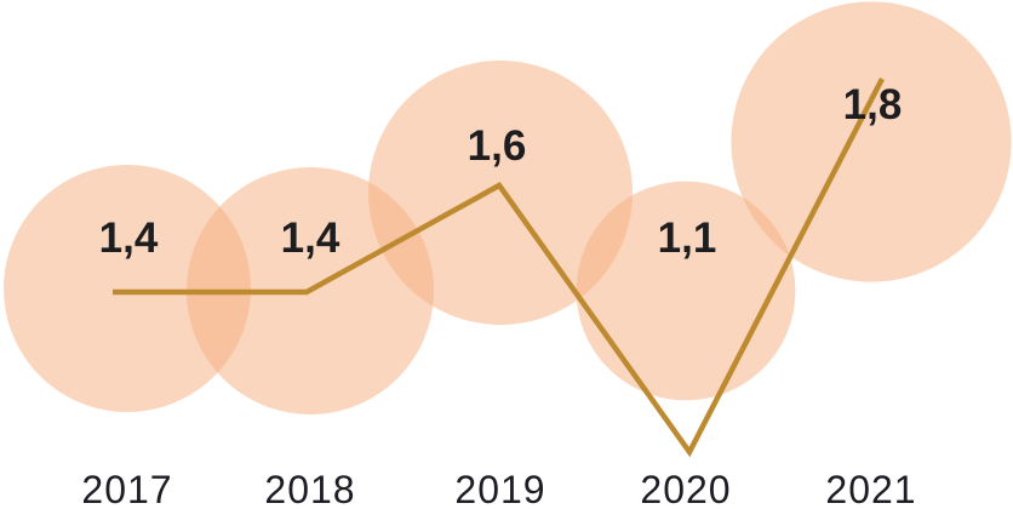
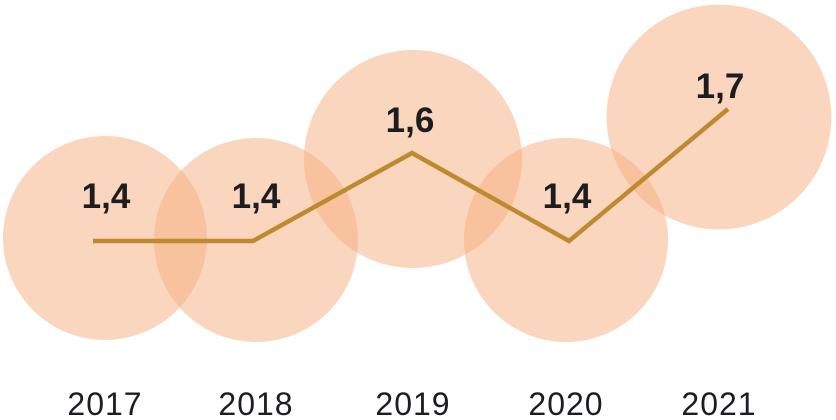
2020: 1,1 -> 1,4
2021: 1,8 -> 1,7
